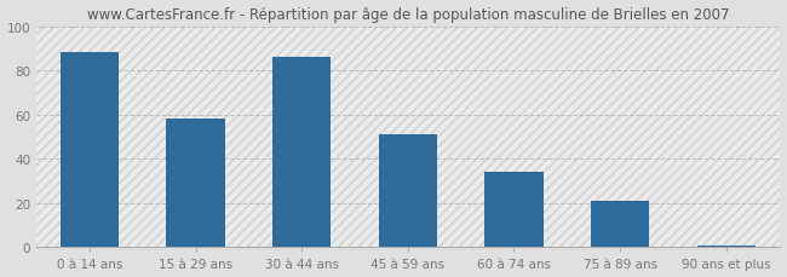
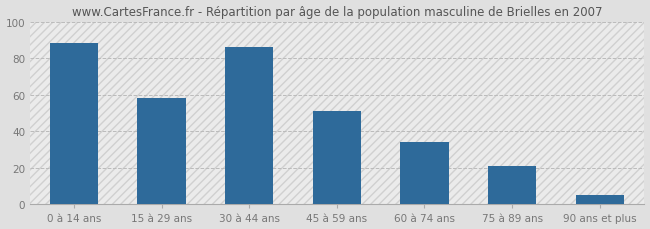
90 ans et plus: 1 -> 5
